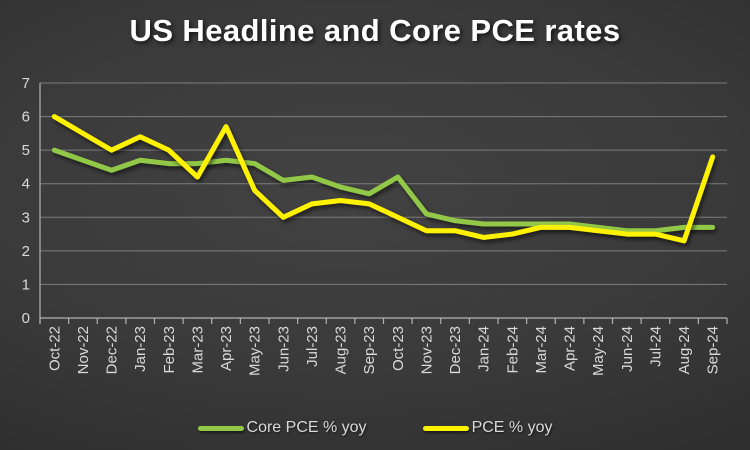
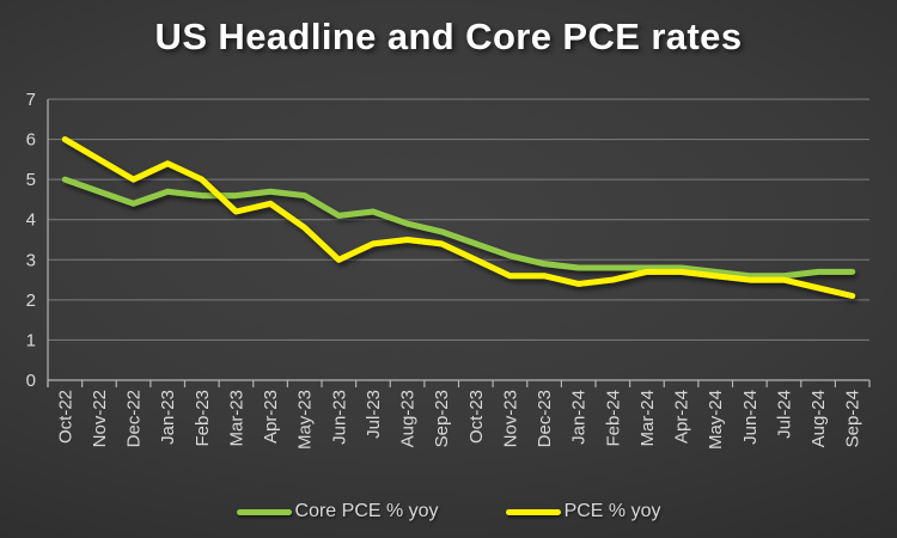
PCE % yoy/Apr-23: 5.7 -> 4.4
Core PCE % yoy/Oct-23: 4.2 -> 3.4
PCE % yoy/Sep-24: 4.8 -> 2.1
